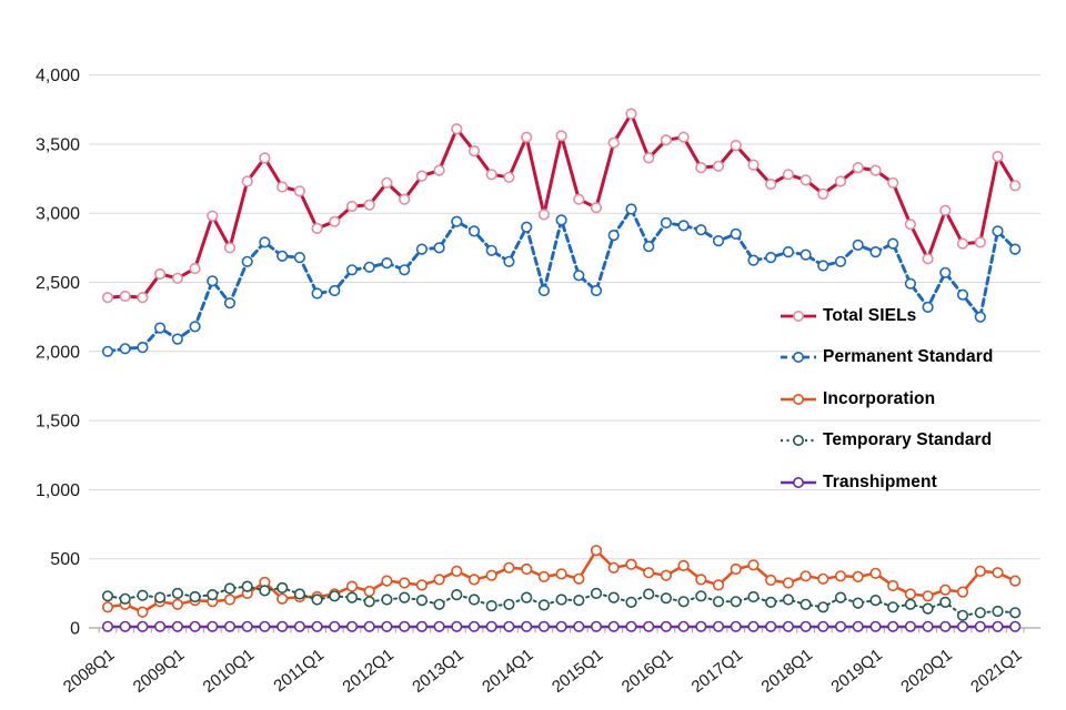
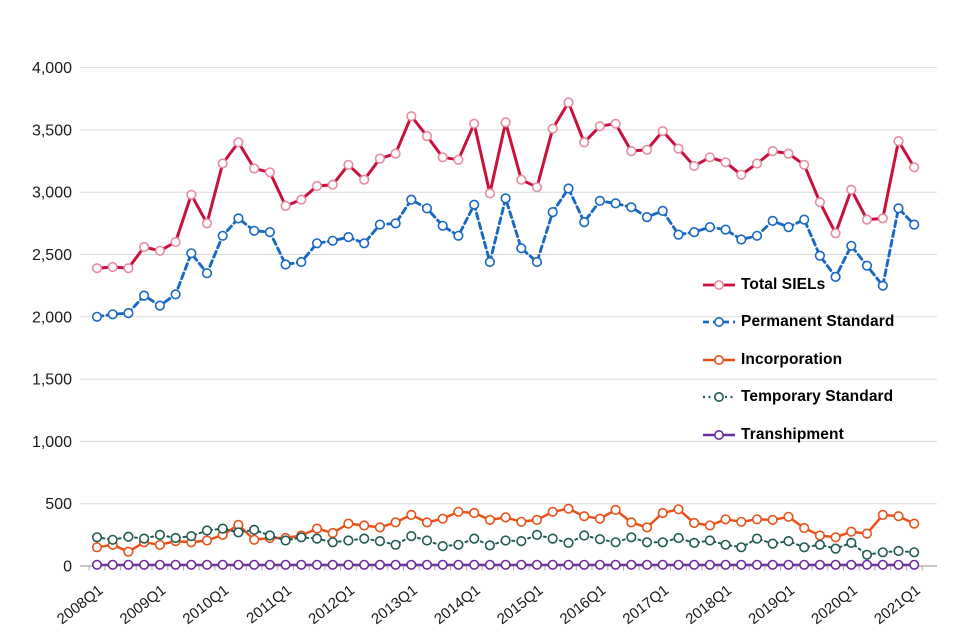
Incorporation/2015Q1: 560 -> 370
